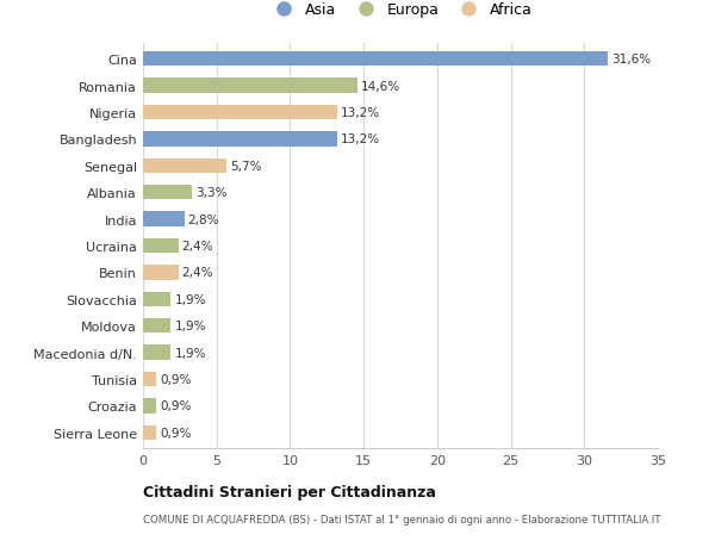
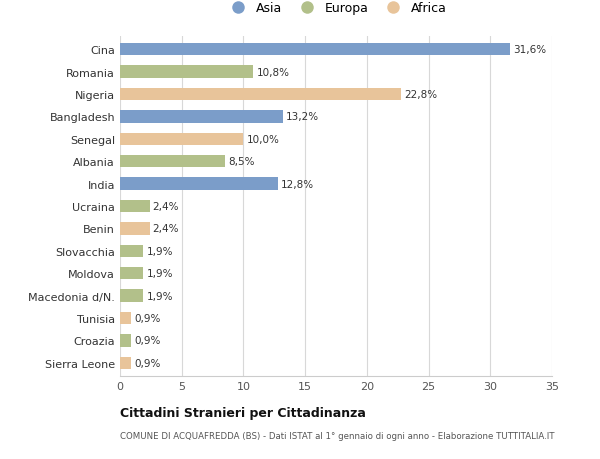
Romania: 14,6% -> 10,8%
Nigeria: 13,2% -> 22,8%
Senegal: 5,7% -> 10,0%
Albania: 3,3% -> 8,5%
India: 2,8% -> 12,8%
